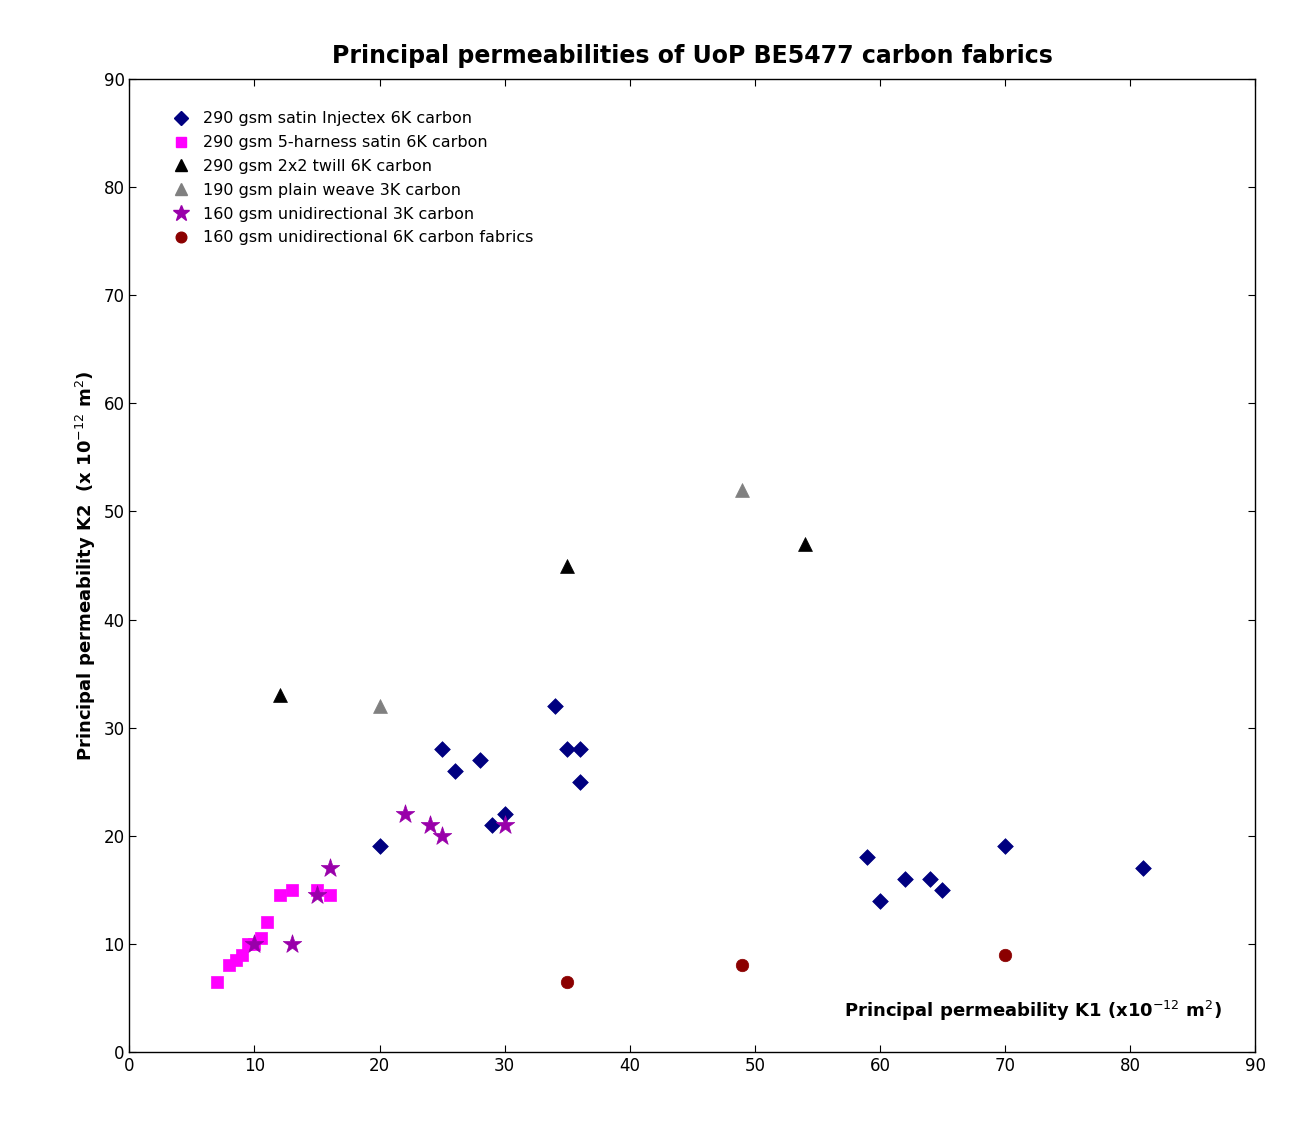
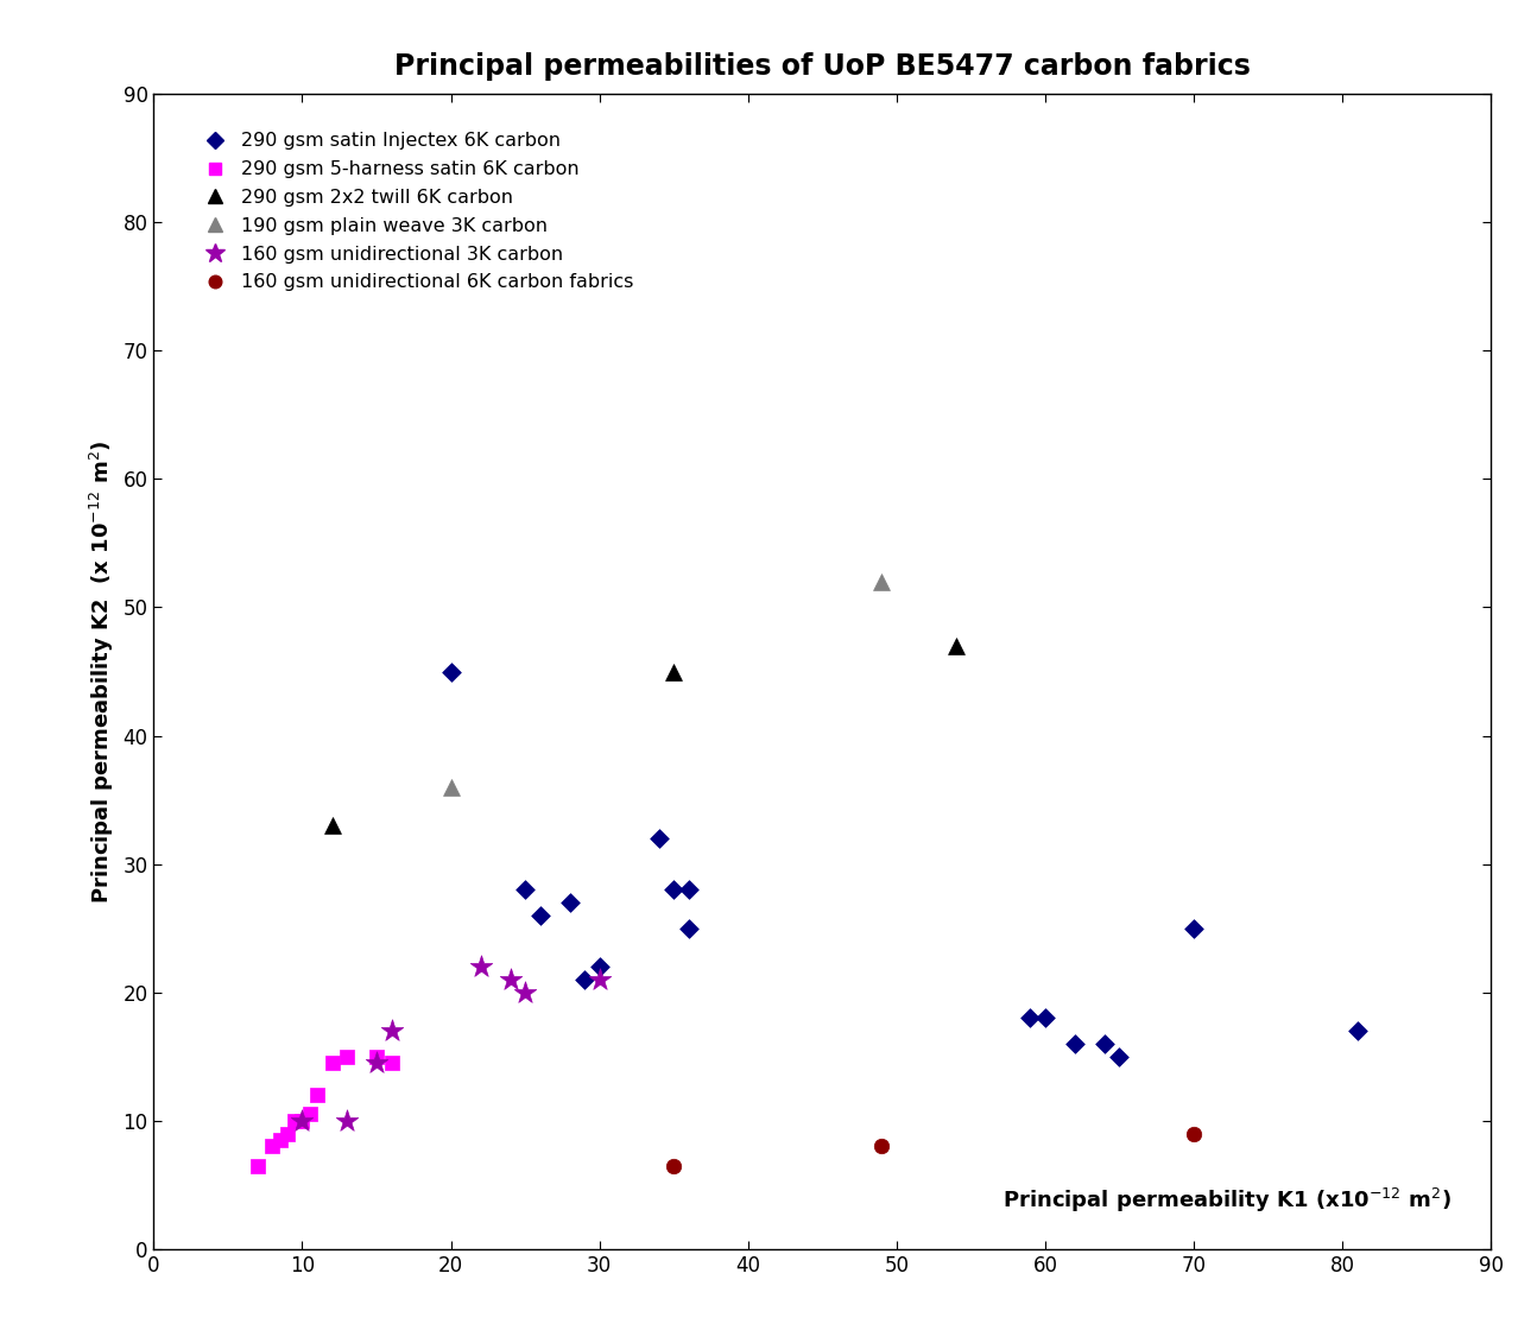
290 gsm satin Injectex 6K carbon/20: 19 -> 45
190 gsm plain weave 3K carbon/20: 32 -> 36
290 gsm satin Injectex 6K carbon/60: 14 -> 18
290 gsm satin Injectex 6K carbon/70: 19 -> 25
